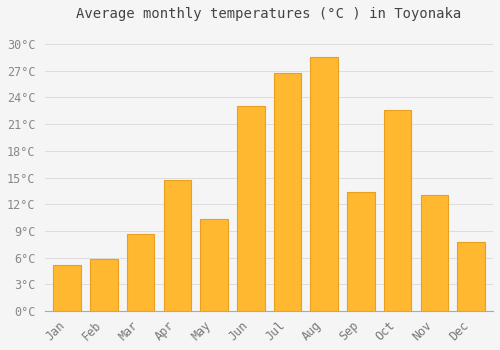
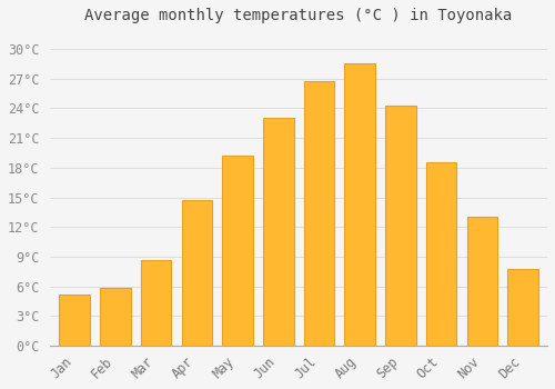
May: 10.4°C -> 19.2°C
Sep: 13.4°C -> 24.3°C
Oct: 22.6°C -> 18.5°C
